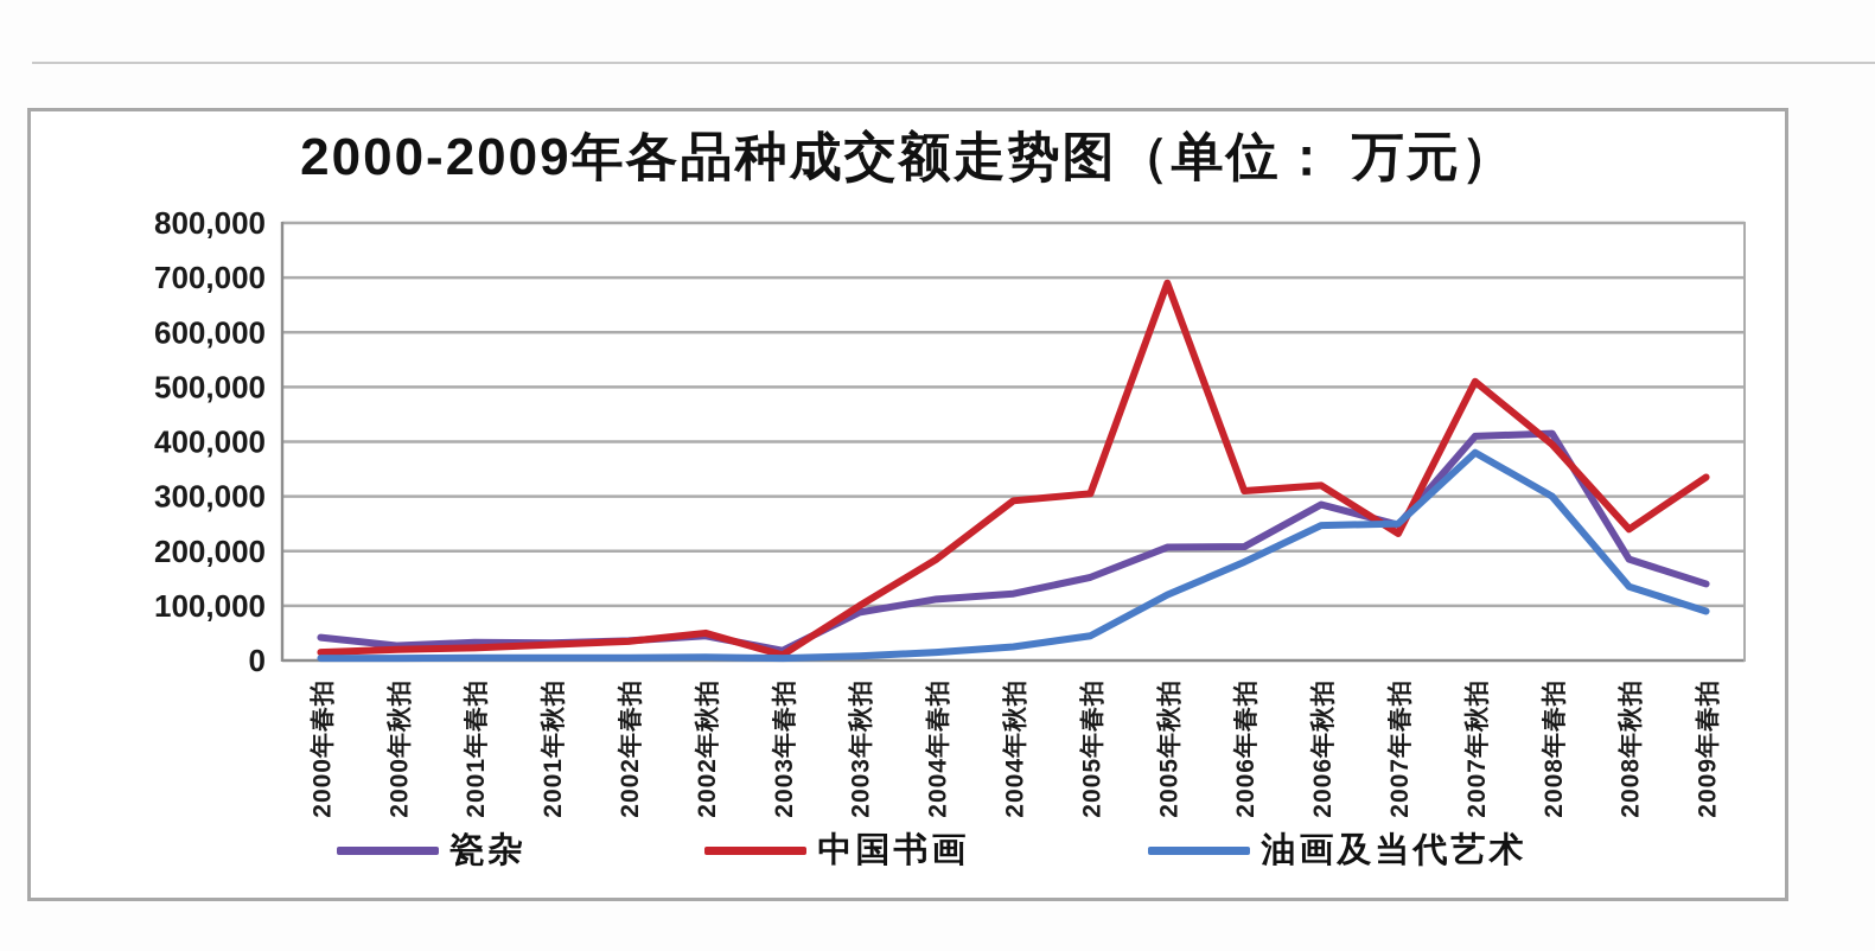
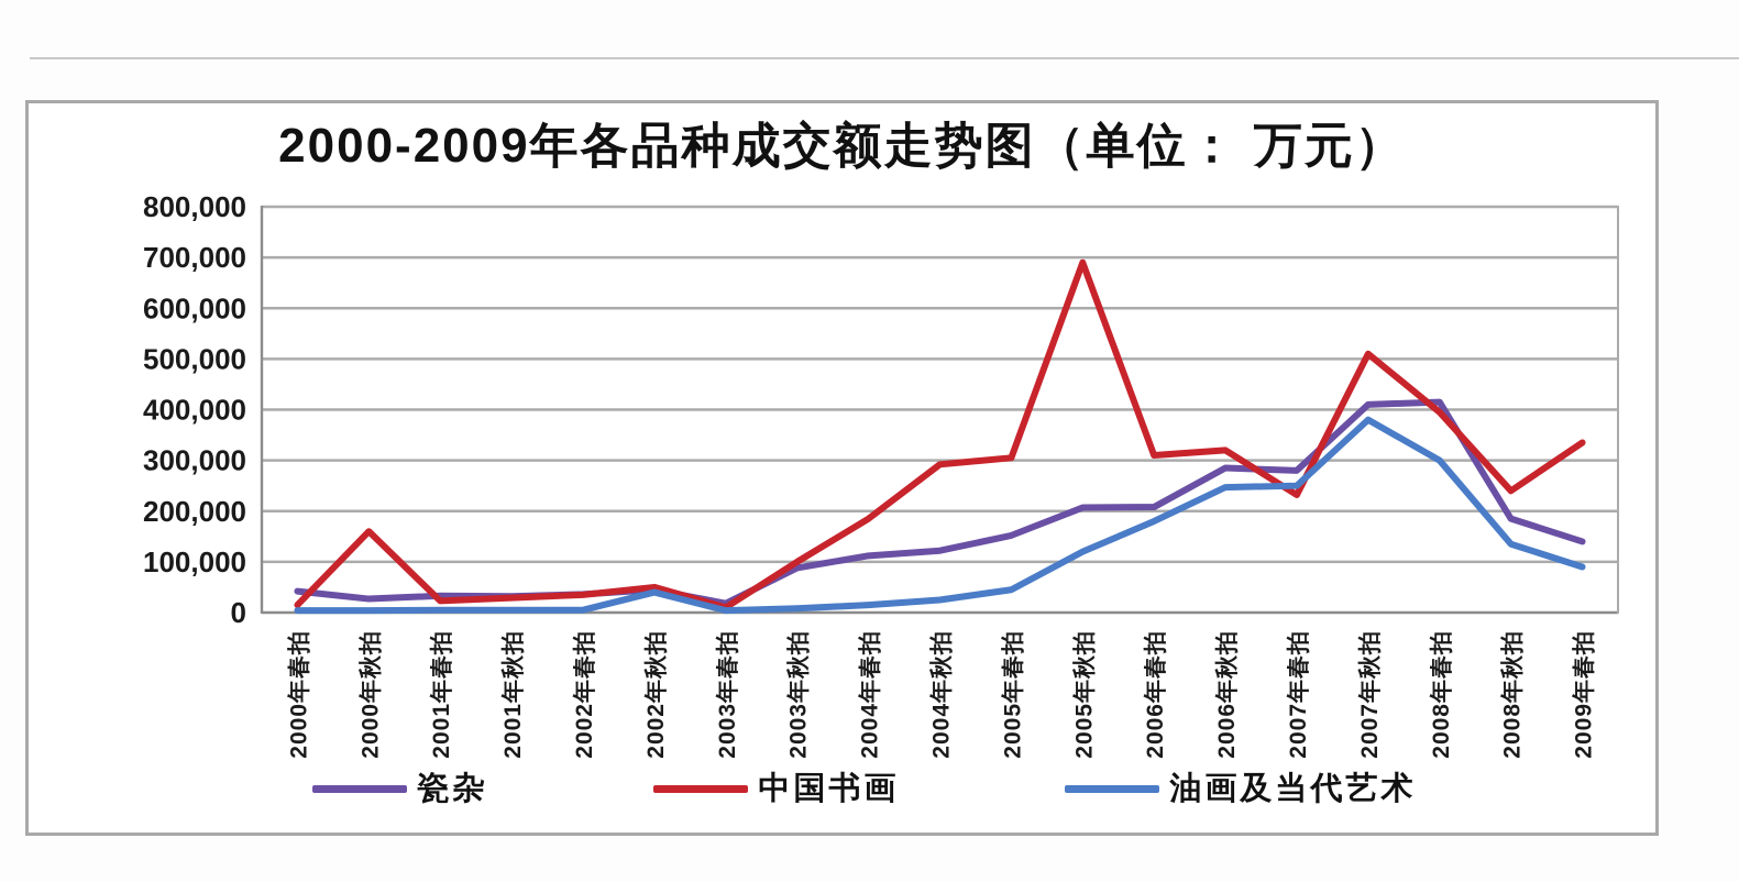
中国书画/2000年秋拍: 20000 -> 160000
油画及当代艺术/2002年秋拍: 10000 -> 40000
瓷杂/2007年春拍: 250000 -> 280000
